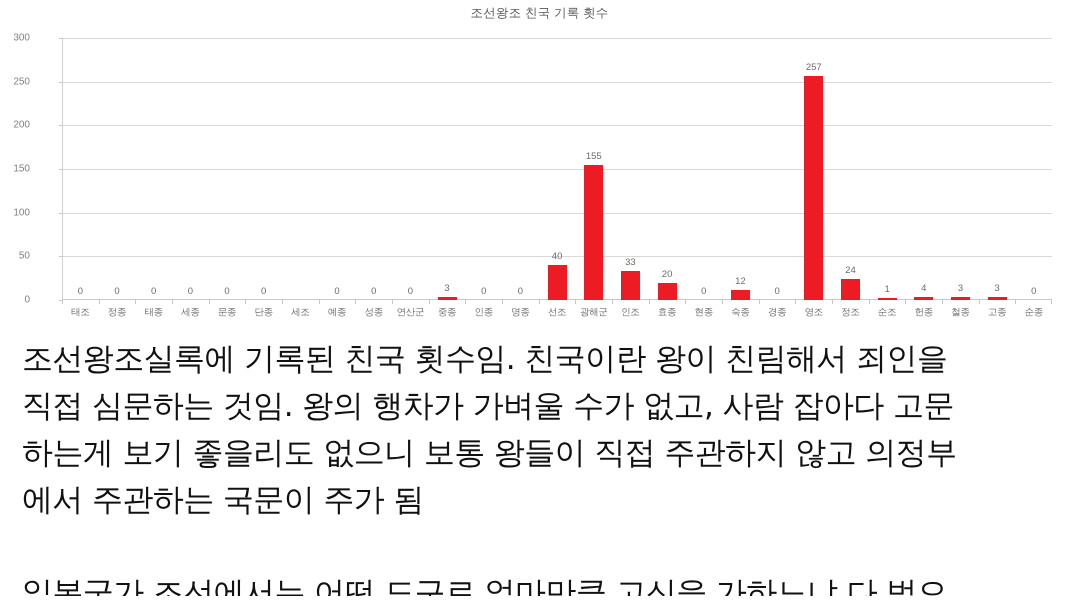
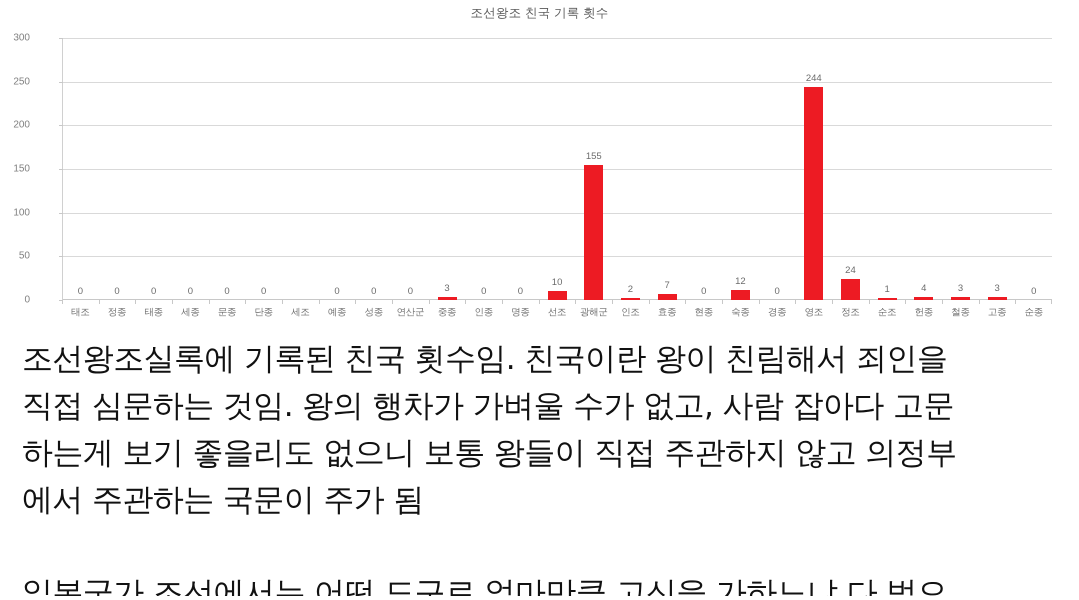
선조: 40 -> 10
인조: 33 -> 2
효종: 20 -> 7
영조: 257 -> 244
